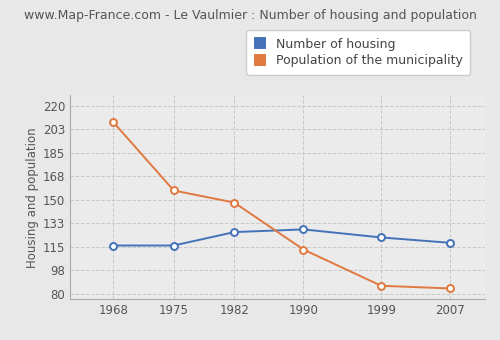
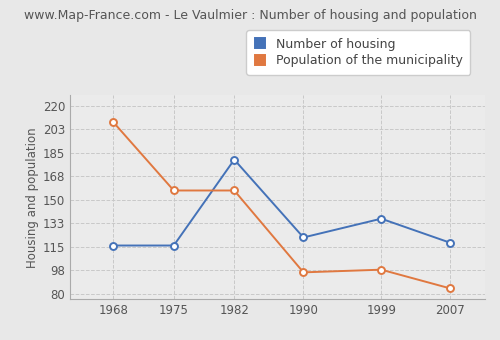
Number of housing/1982: 126 -> 180
Population of the municipality/1982: 148 -> 157
Number of housing/1990: 128 -> 122
Population of the municipality/1990: 113 -> 96
Number of housing/1999: 122 -> 136
Population of the municipality/1999: 86 -> 98
